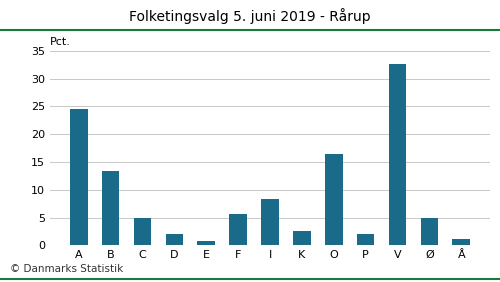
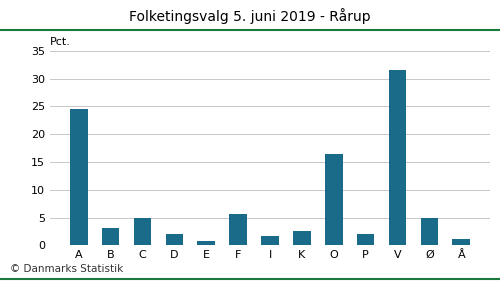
B: 13.4 -> 3.1
I: 8.4 -> 1.7
V: 32.6 -> 31.5
